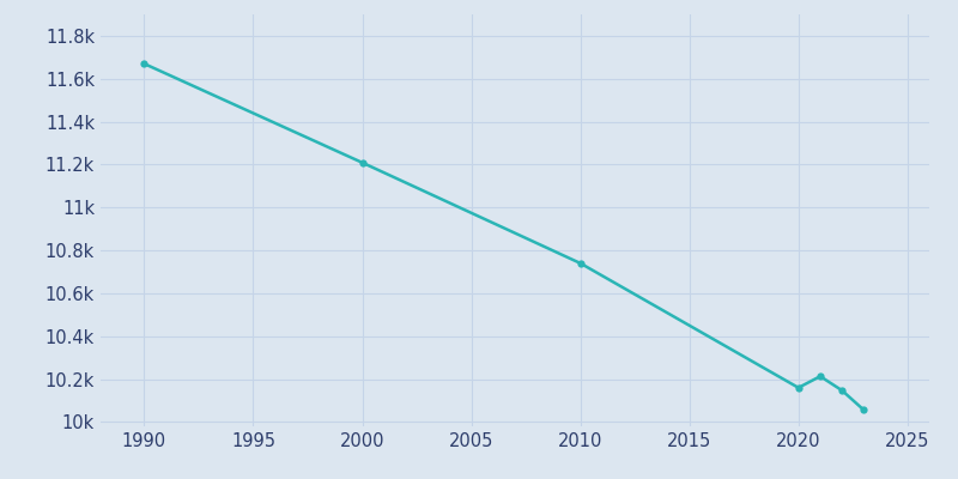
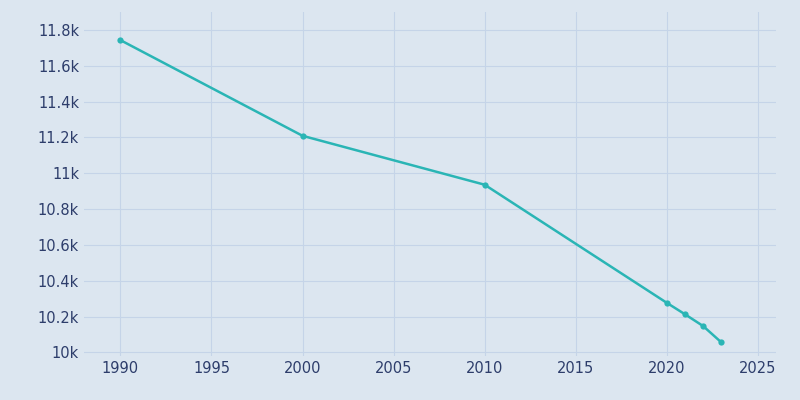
1990: 11.67k -> 11.74k
2010: 10.74k -> 10.94k
2020: 10.16k -> 10.28k
